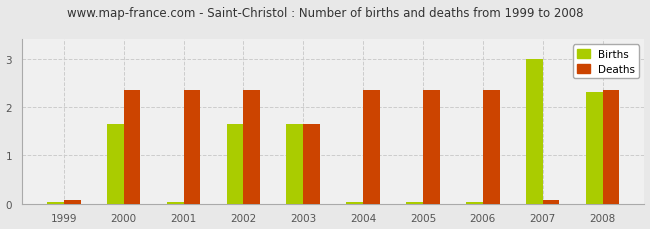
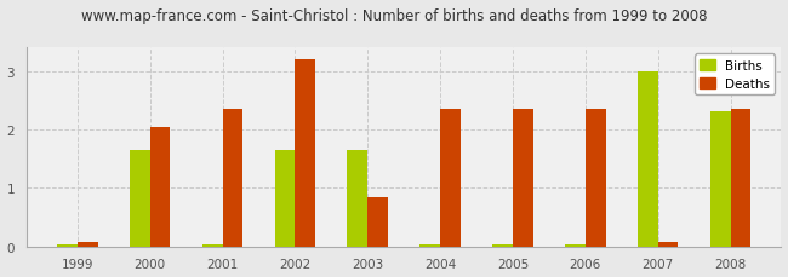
Deaths/2000: 2.35 -> 2.05
Deaths/2002: 2.35 -> 3.20
Deaths/2003: 1.65 -> 0.85
